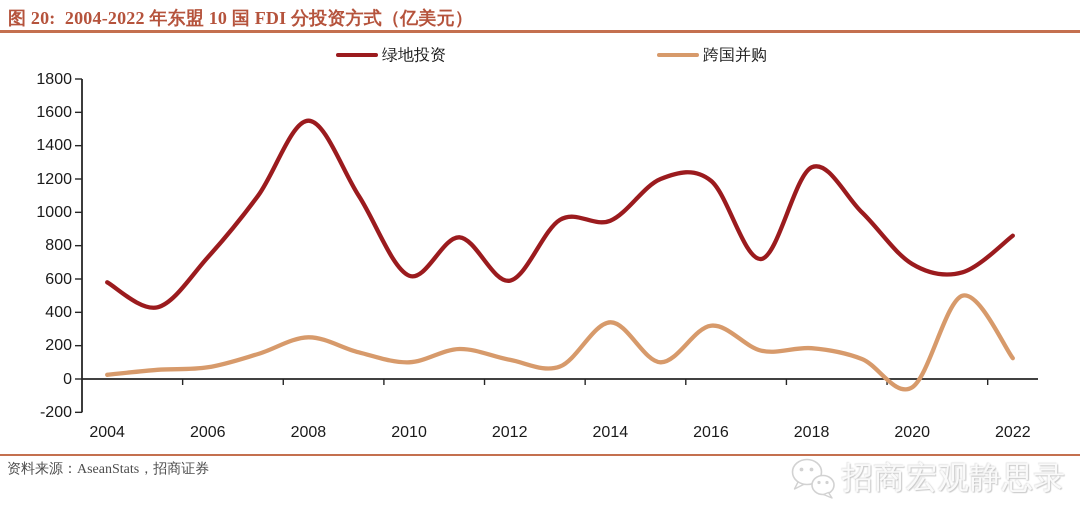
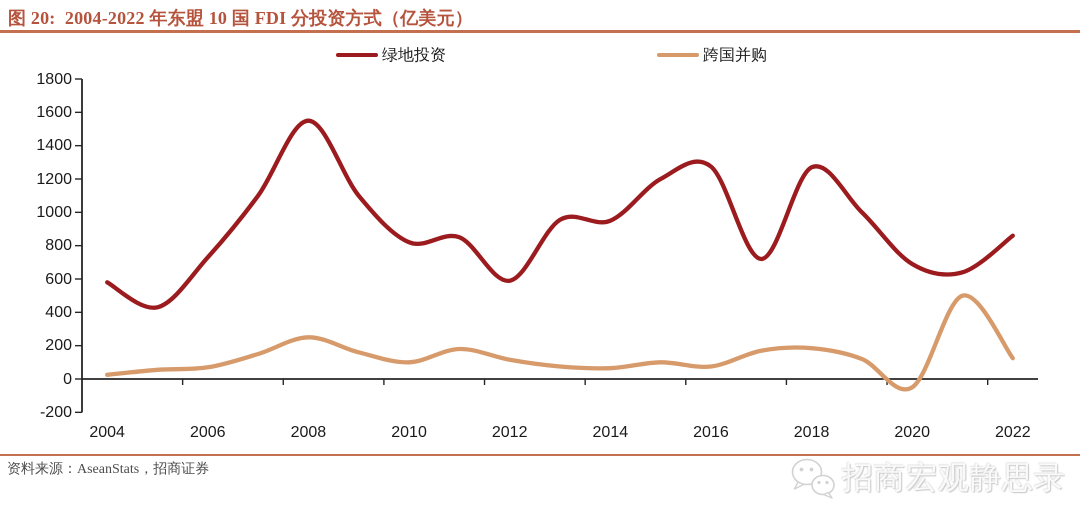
绿地投资/2010: 620 -> 820
跨国并购/2014: 340 -> 60
绿地投资/2016: 1190 -> 1280
跨国并购/2016: 320 -> 80
